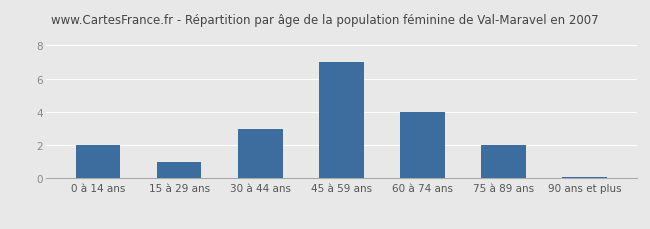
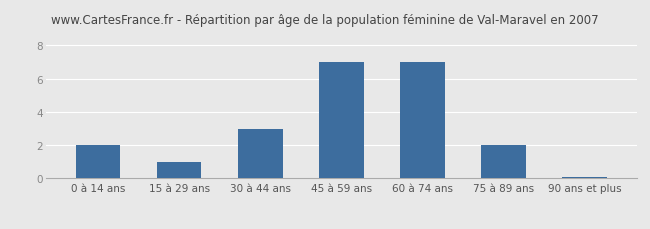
60 à 74 ans: 4.0 -> 7.0
